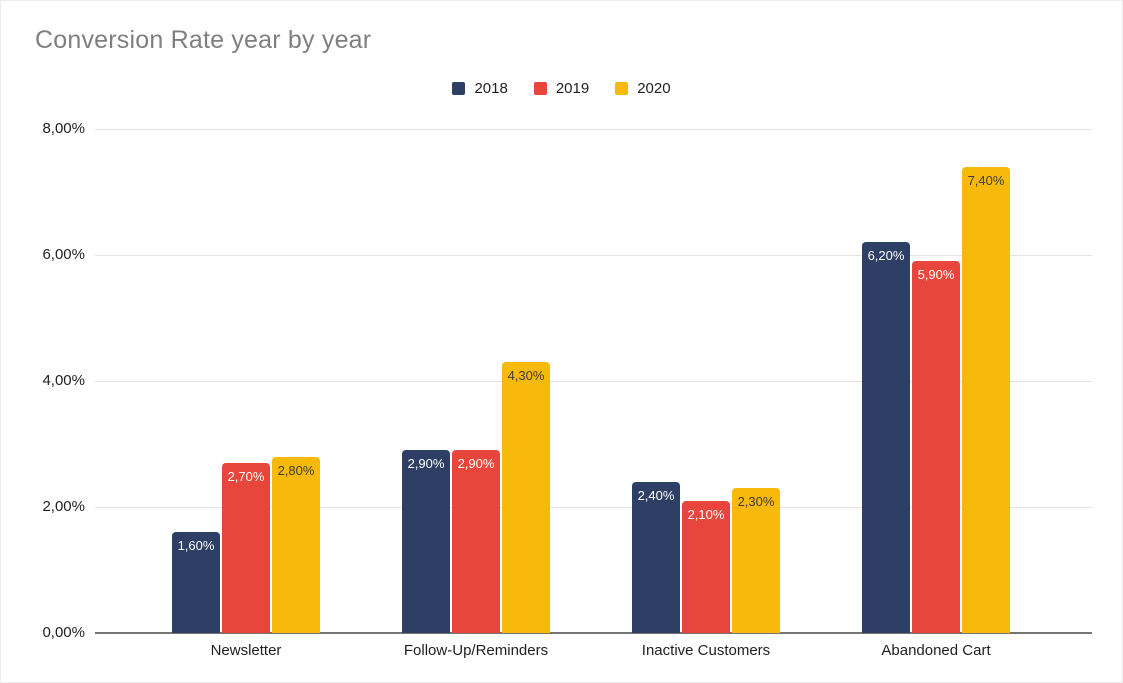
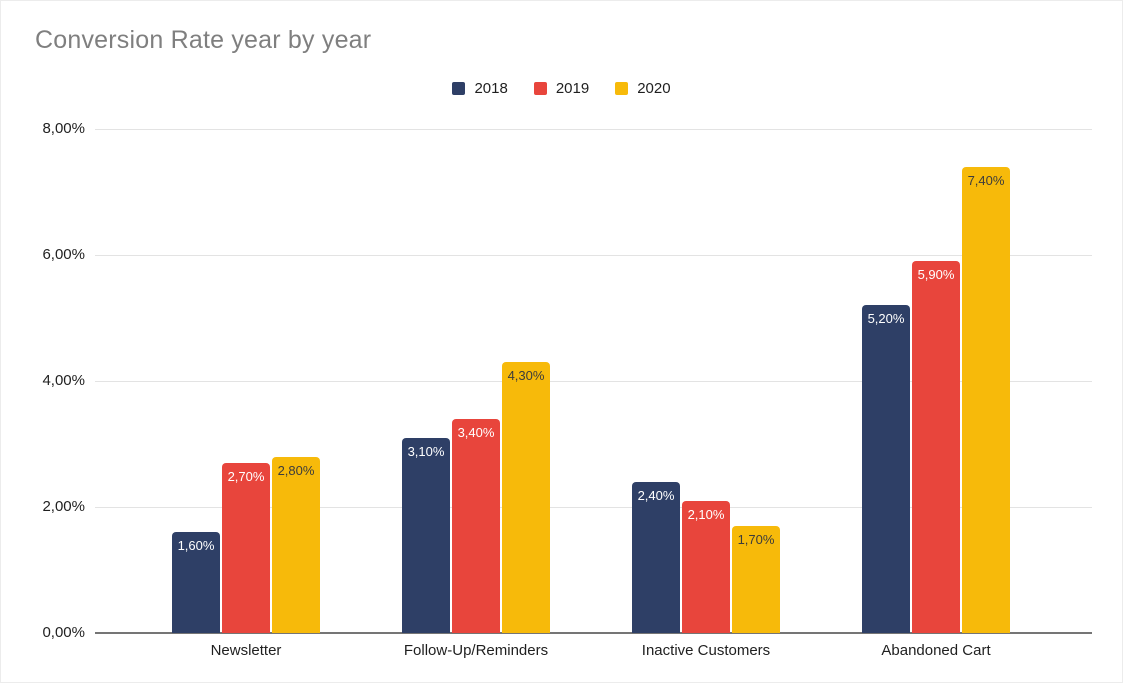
2018/Follow-Up/Reminders: 2,90% -> 3,10%
2019/Follow-Up/Reminders: 2,90% -> 3,40%
2020/Inactive Customers: 2,30% -> 1,70%
2018/Abandoned Cart: 6,20% -> 5,20%
